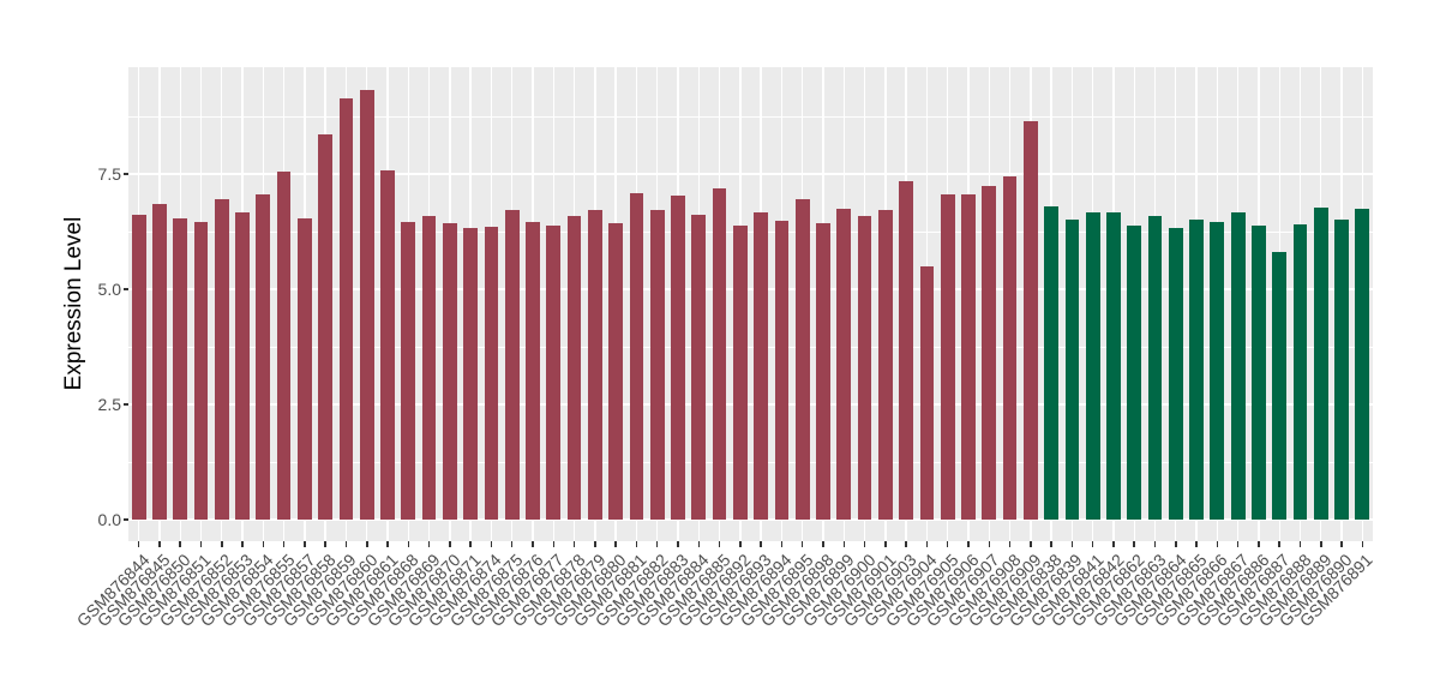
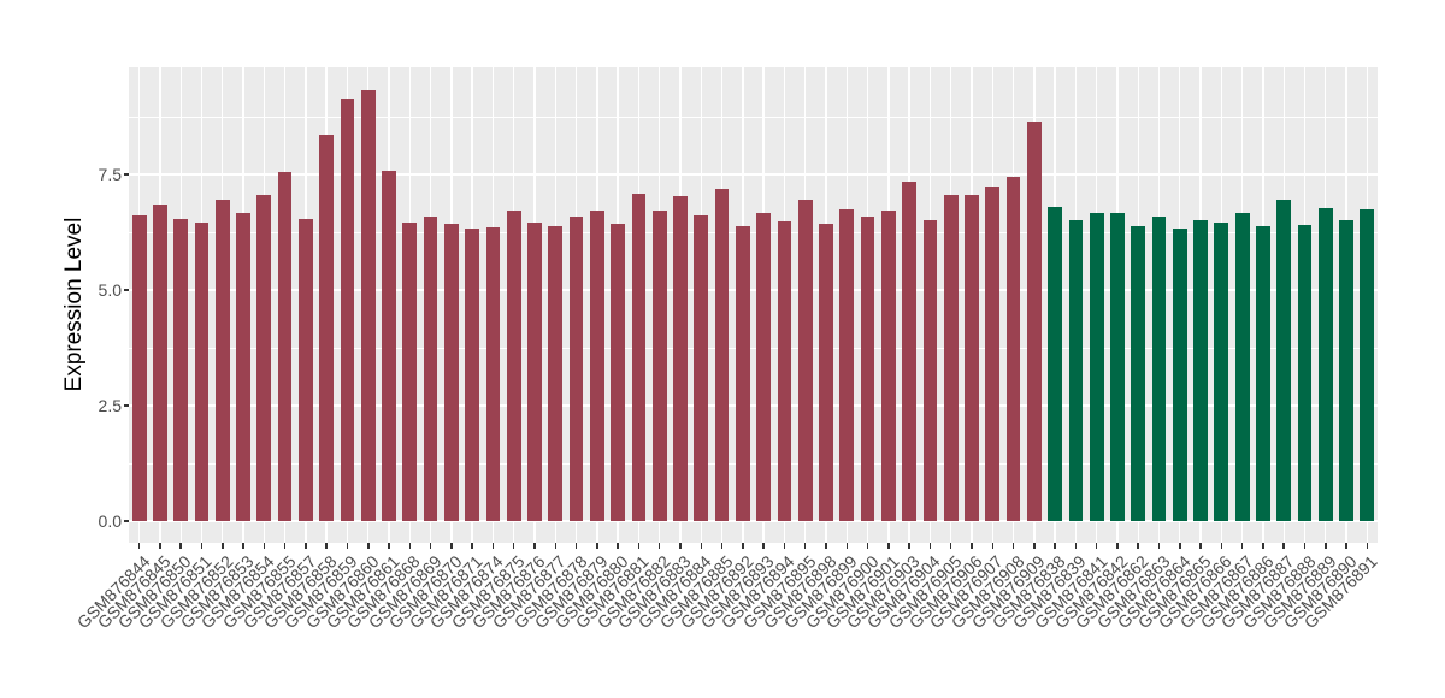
GSM876904: 5.5 -> 6.5
GSM876887: 5.8 -> 7.0
